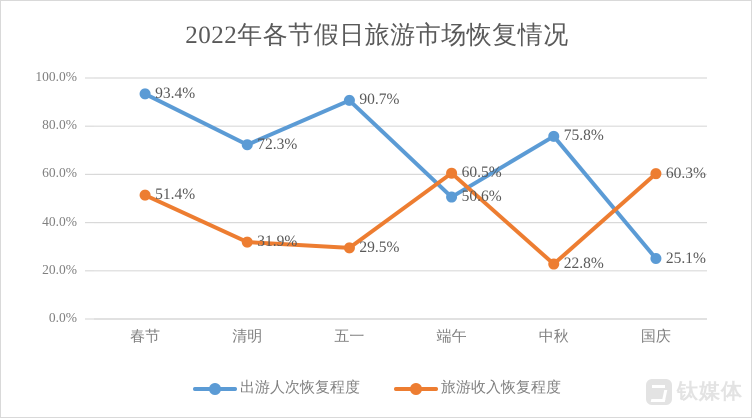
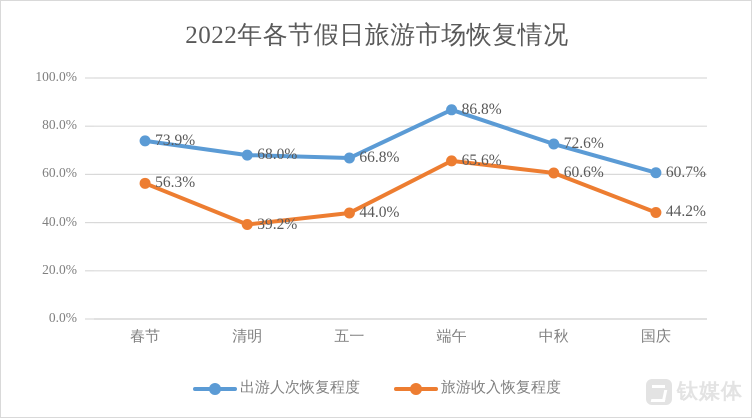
出游人次恢复程度/春节: 93.4% -> 73.9%
旅游收入恢复程度/春节: 51.4% -> 56.3%
出游人次恢复程度/清明: 72.3% -> 68.0%
旅游收入恢复程度/清明: 31.9% -> 39.2%
出游人次恢复程度/五一: 90.7% -> 66.8%
旅游收入恢复程度/五一: 29.5% -> 44.0%
出游人次恢复程度/端午: 50.6% -> 86.8%
旅游收入恢复程度/端午: 60.5% -> 65.6%
出游人次恢复程度/中秋: 75.8% -> 72.6%
旅游收入恢复程度/中秋: 22.8% -> 60.6%
出游人次恢复程度/国庆: 25.1% -> 60.7%
旅游收入恢复程度/国庆: 60.3% -> 44.2%
